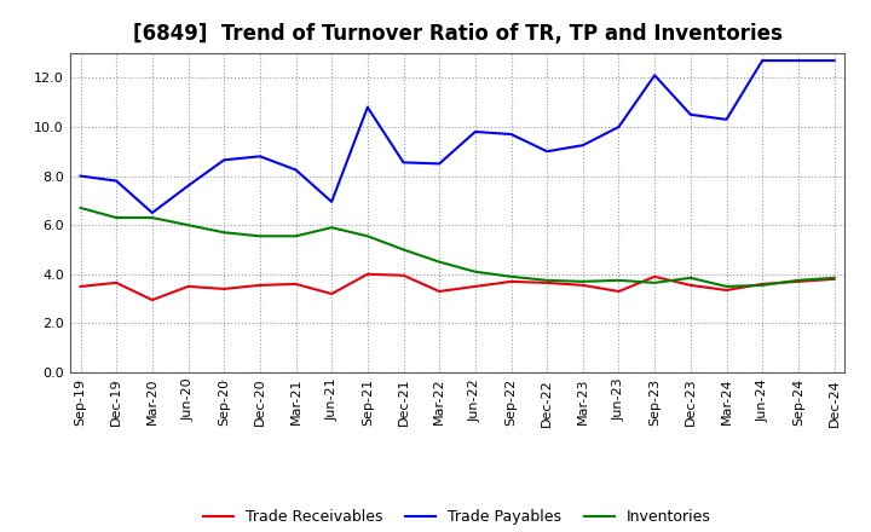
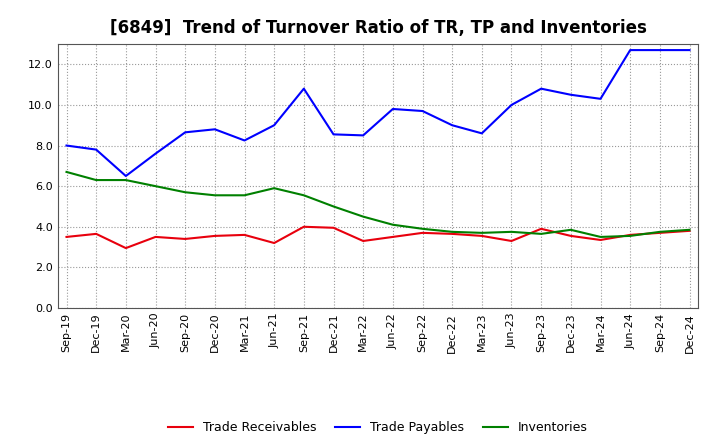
Trade Payables/Jun-21: 6.95 -> 9.00
Trade Payables/Mar-23: 9.25 -> 8.60
Trade Payables/Sep-23: 12.10 -> 10.80
